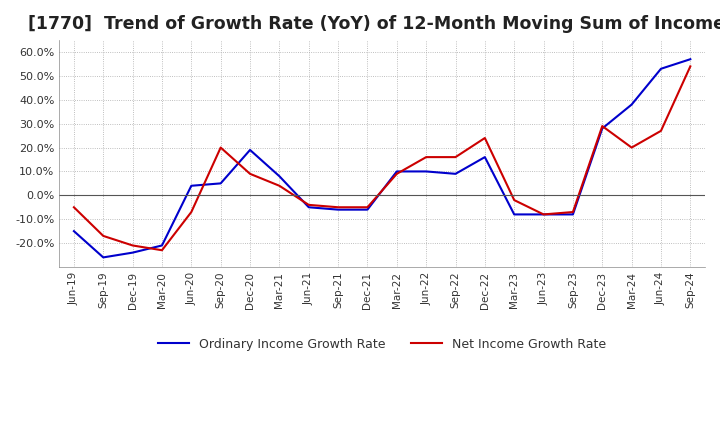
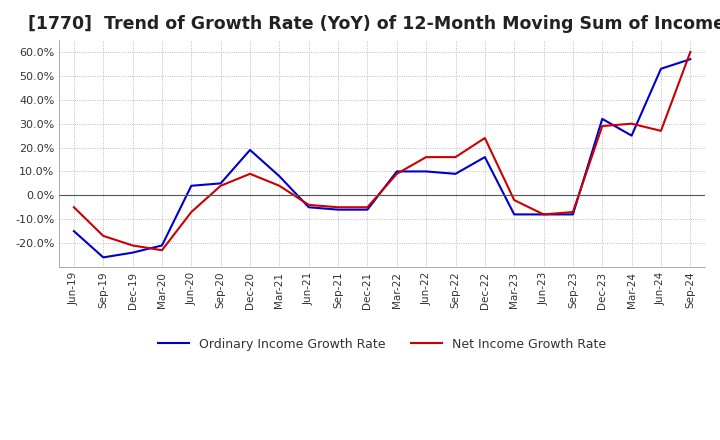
Net Income Growth Rate/Sep-20: 20% -> 4%
Ordinary Income Growth Rate/Dec-23: 28% -> 32%
Ordinary Income Growth Rate/Mar-24: 38% -> 25%
Net Income Growth Rate/Mar-24: 20% -> 30%
Net Income Growth Rate/Sep-24: 54% -> 60%
